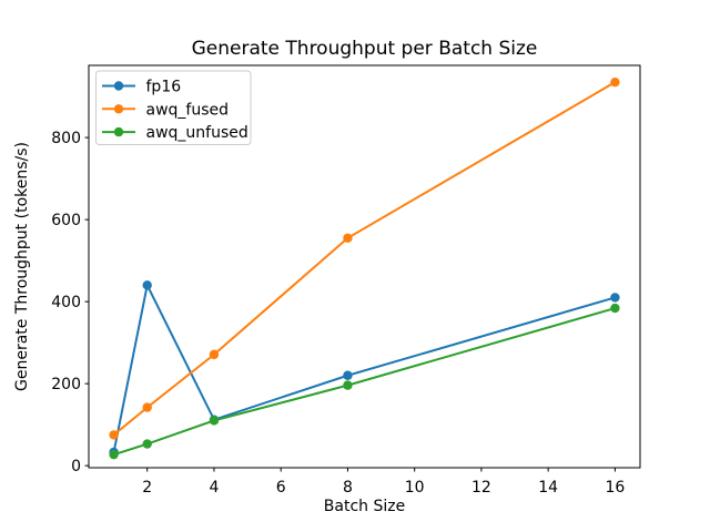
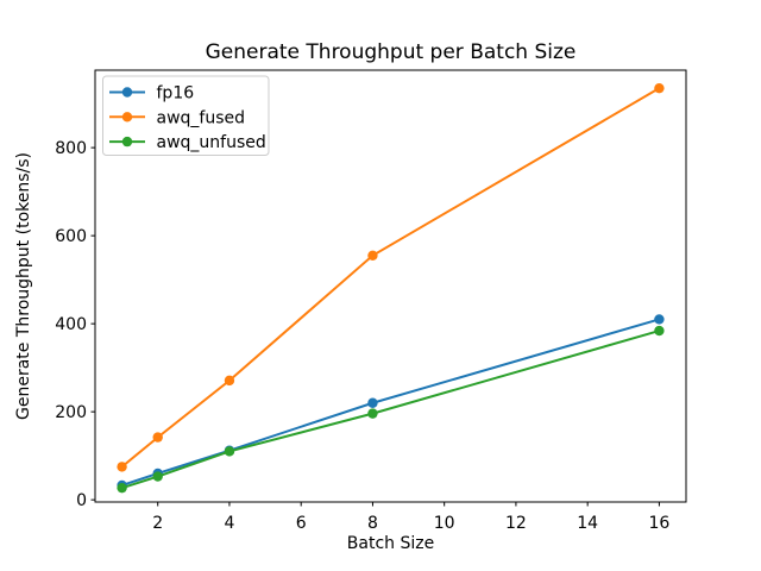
fp16/2: 440 -> 60
